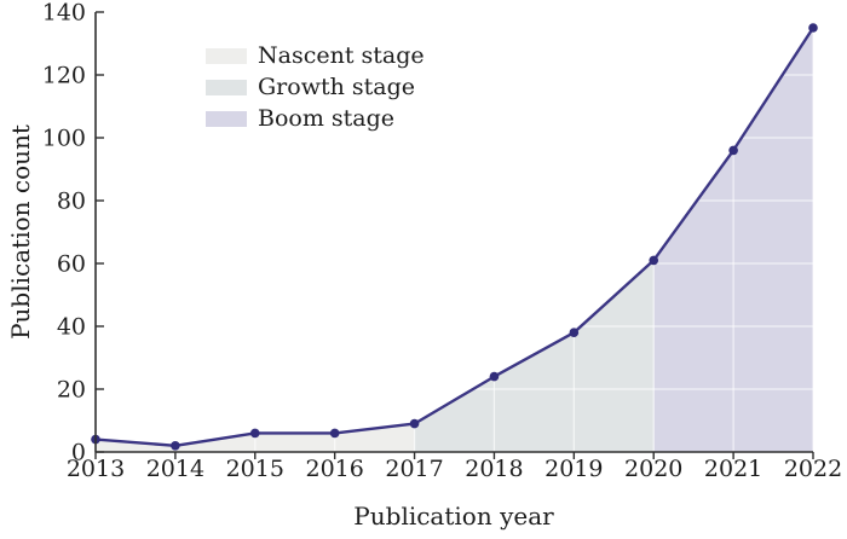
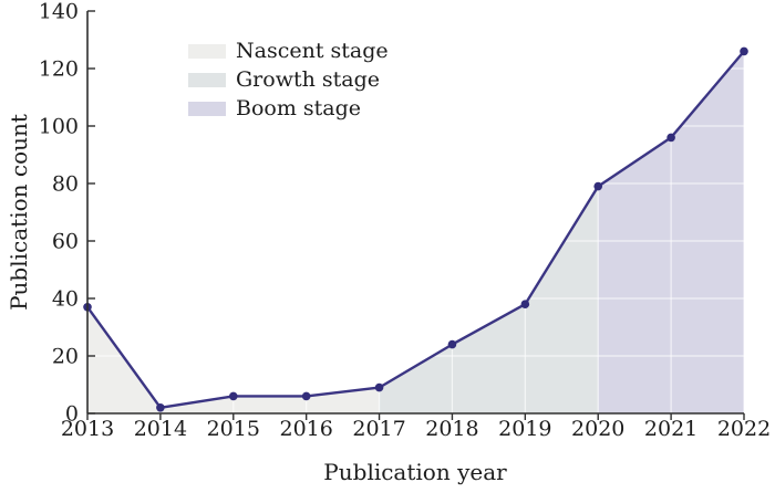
2013: 4 -> 37
2020: 61 -> 79
2022: 135 -> 126
